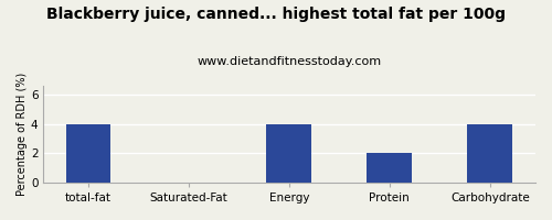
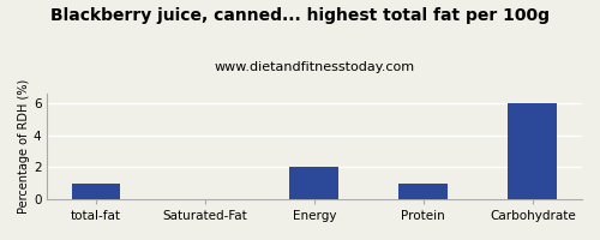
total-fat: 4 -> 1
Energy: 4 -> 2
Protein: 2 -> 1
Carbohydrate: 4 -> 6
